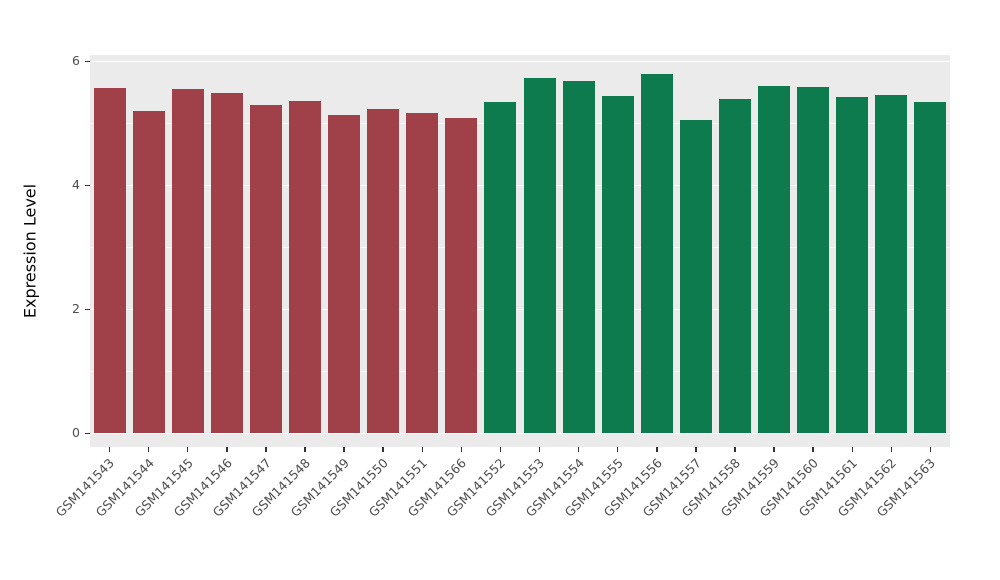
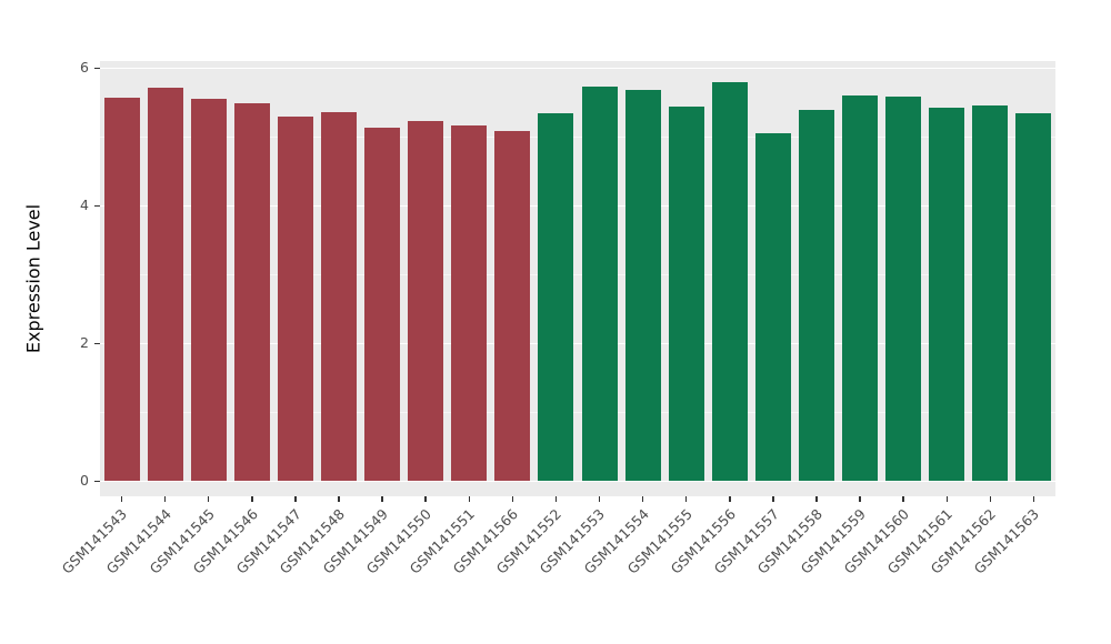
GSM141544: 5.2 -> 5.7
